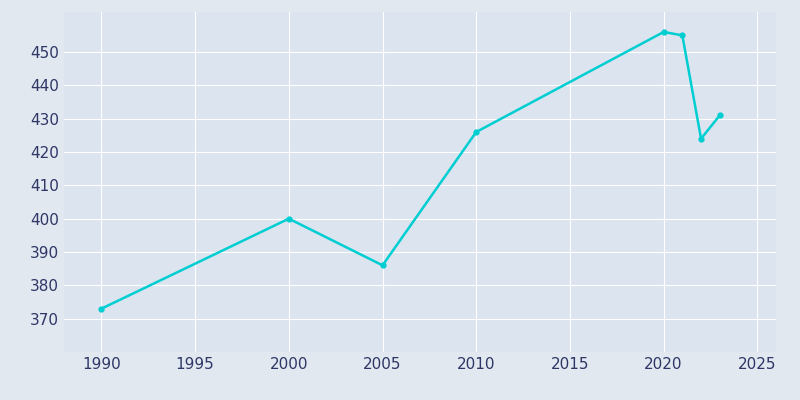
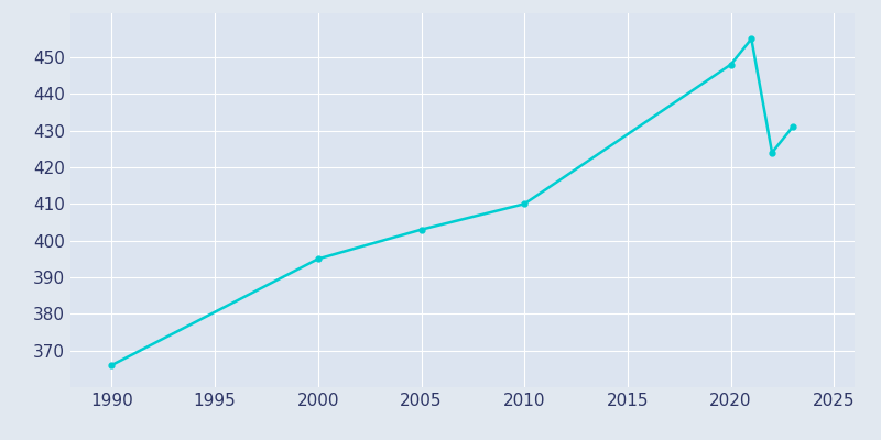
1990: 373 -> 366
2000: 400 -> 395
2005: 386 -> 403
2010: 426 -> 410
2020: 456 -> 448
